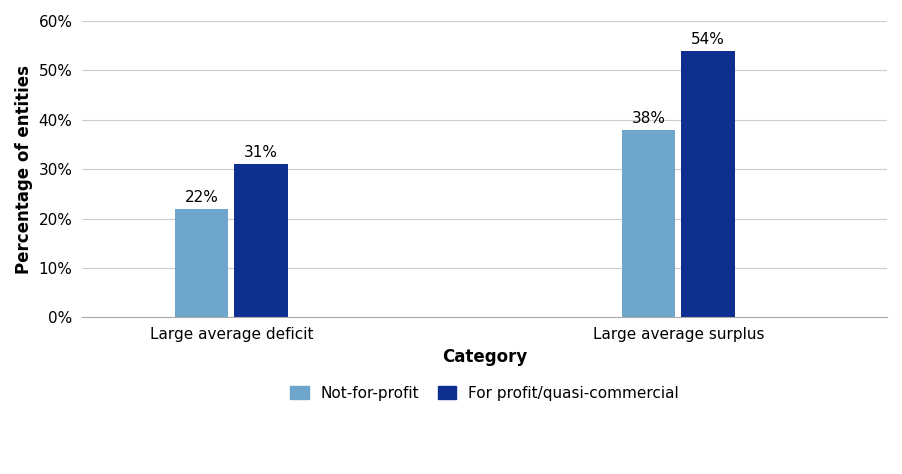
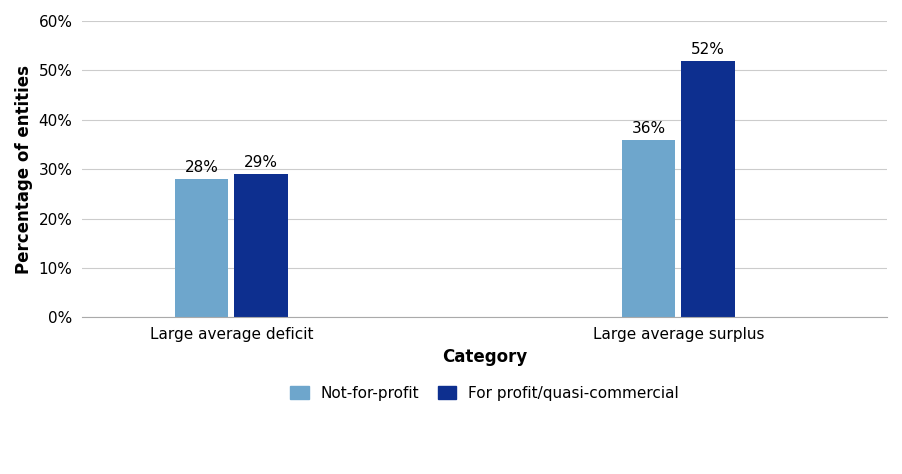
Not-for-profit/Large average deficit: 22% -> 28%
For profit/quasi-commercial/Large average deficit: 31% -> 29%
Not-for-profit/Large average surplus: 38% -> 36%
For profit/quasi-commercial/Large average surplus: 54% -> 52%
